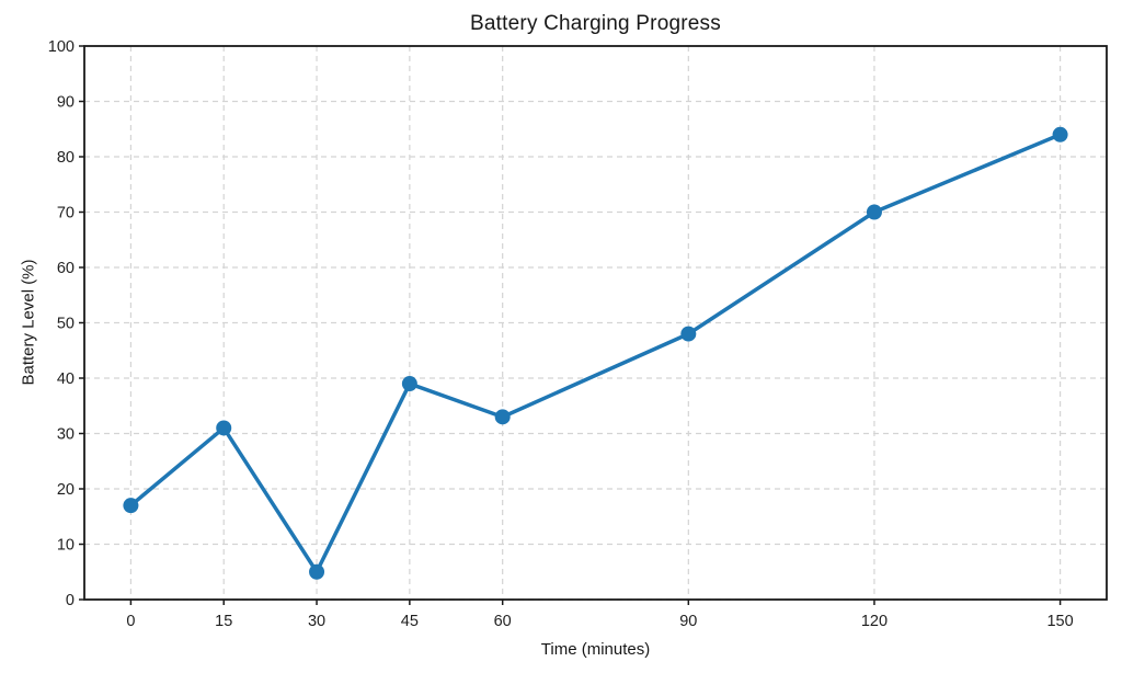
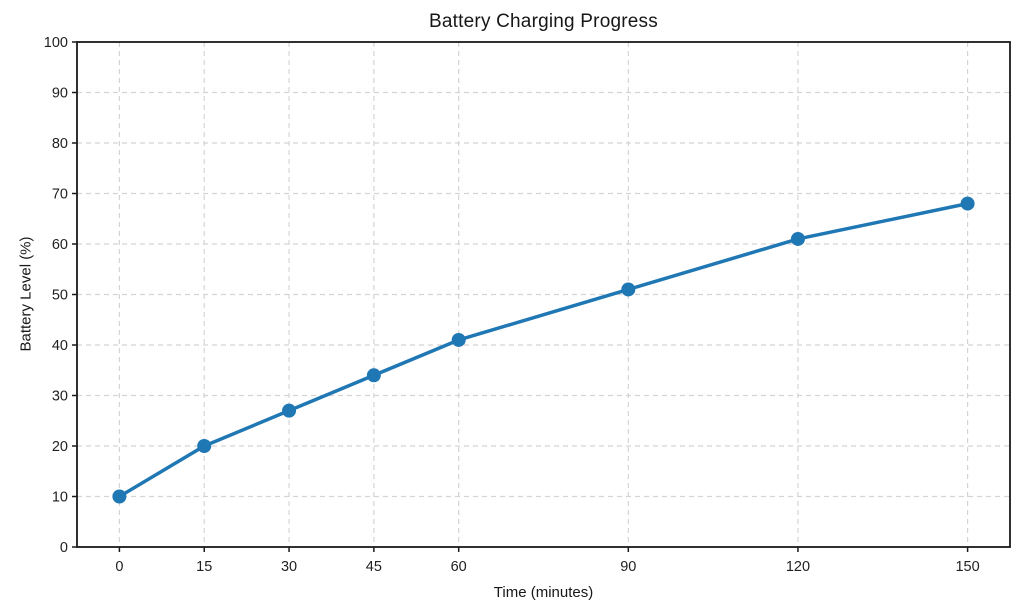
0: 17 -> 10
15: 31 -> 20
30: 5 -> 27
45: 39 -> 34
60: 33 -> 41
90: 48 -> 51
120: 70 -> 61
150: 84 -> 68
